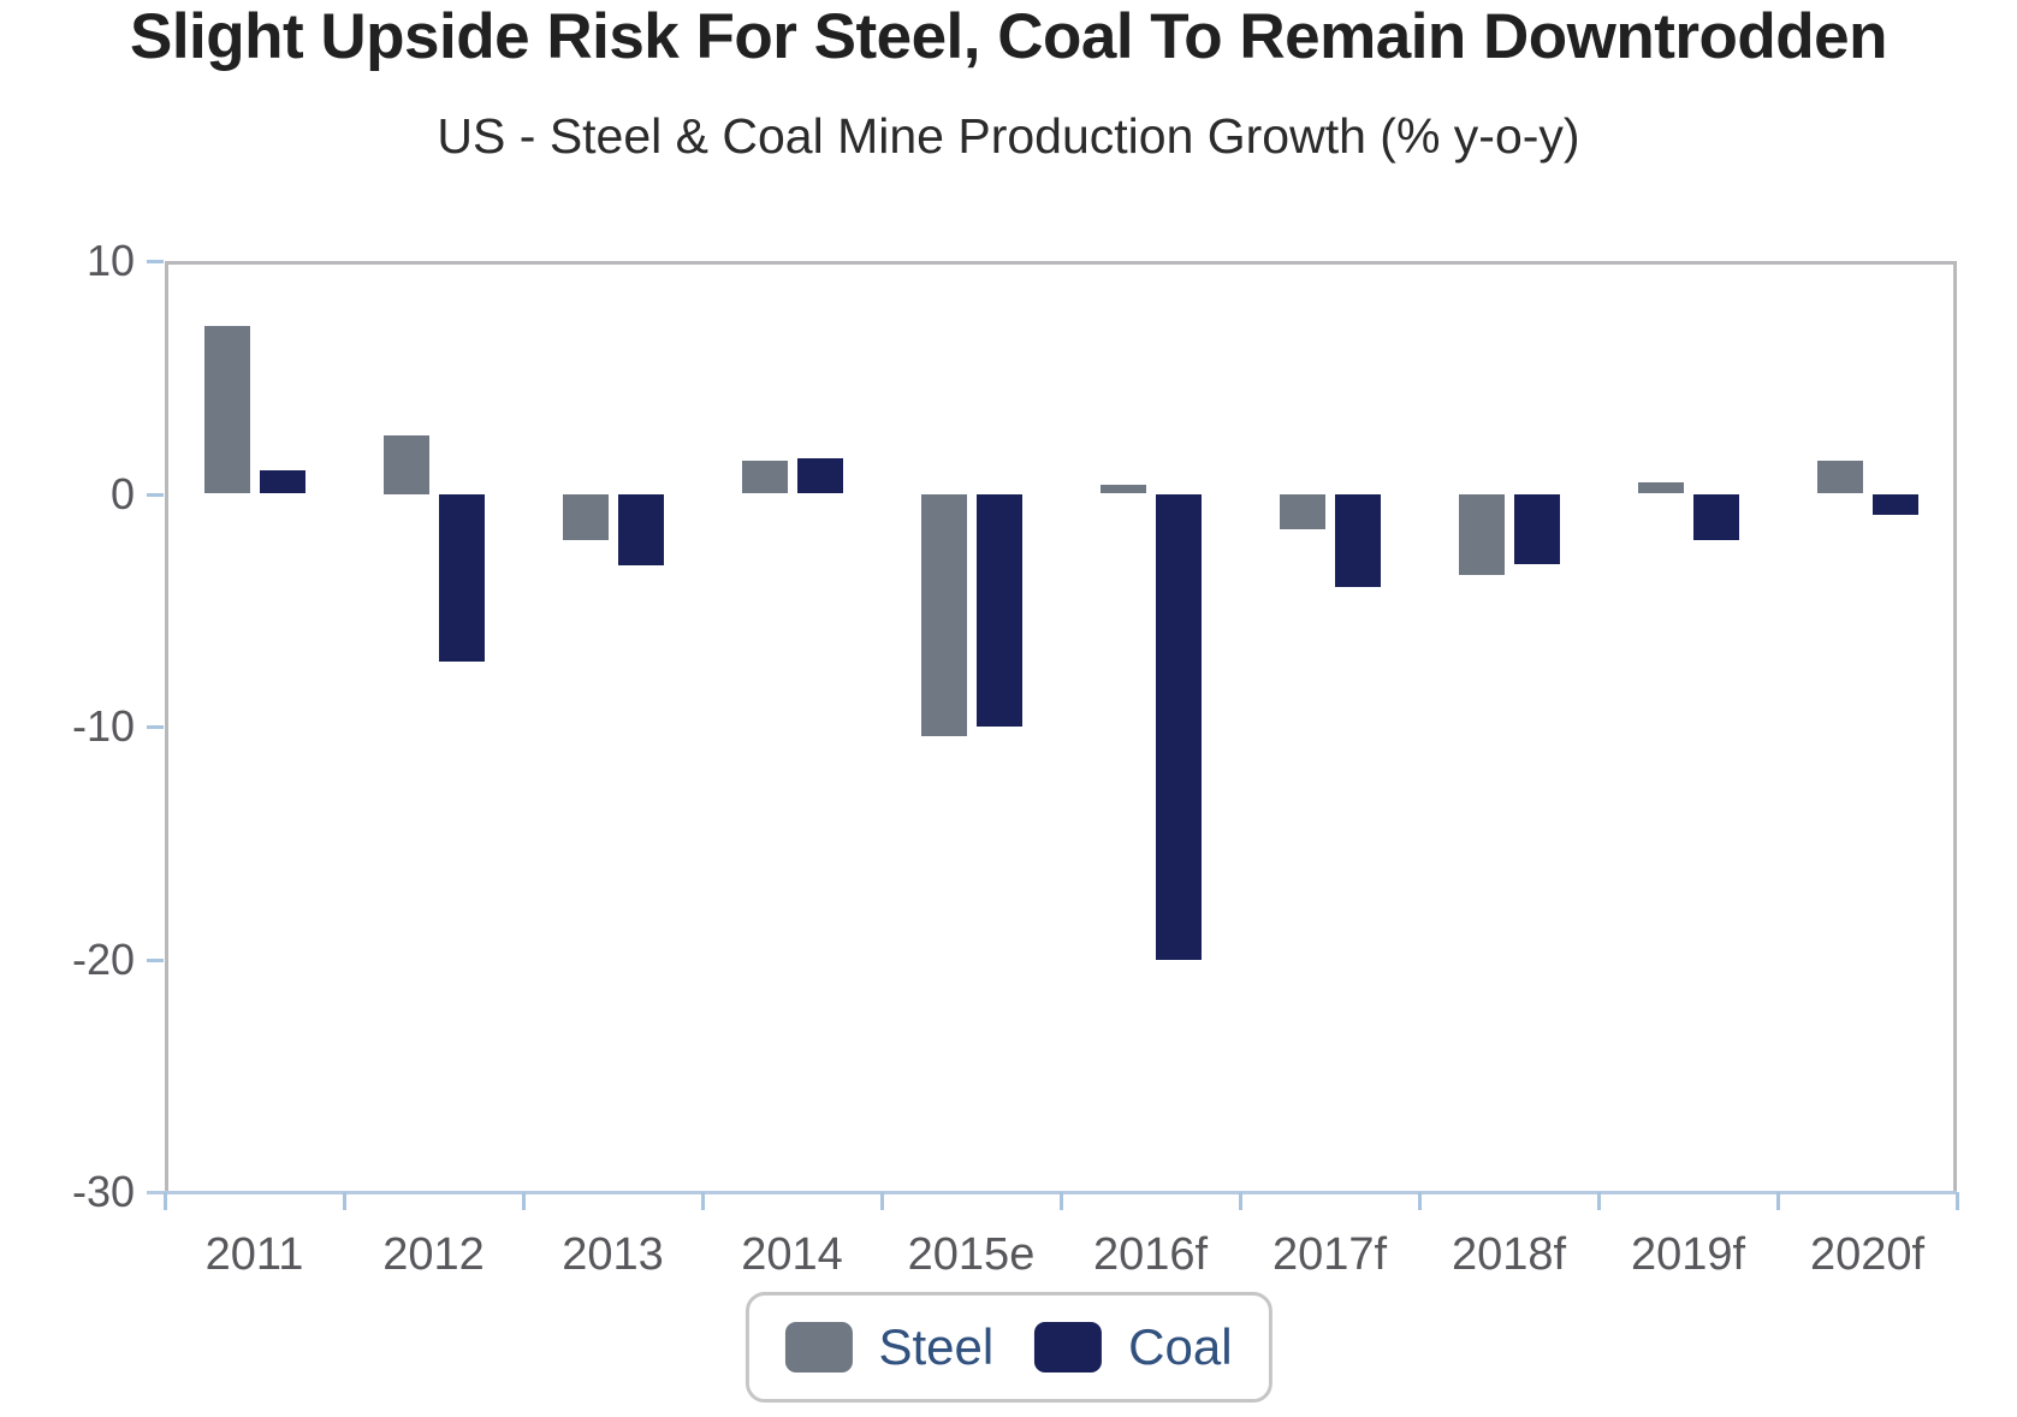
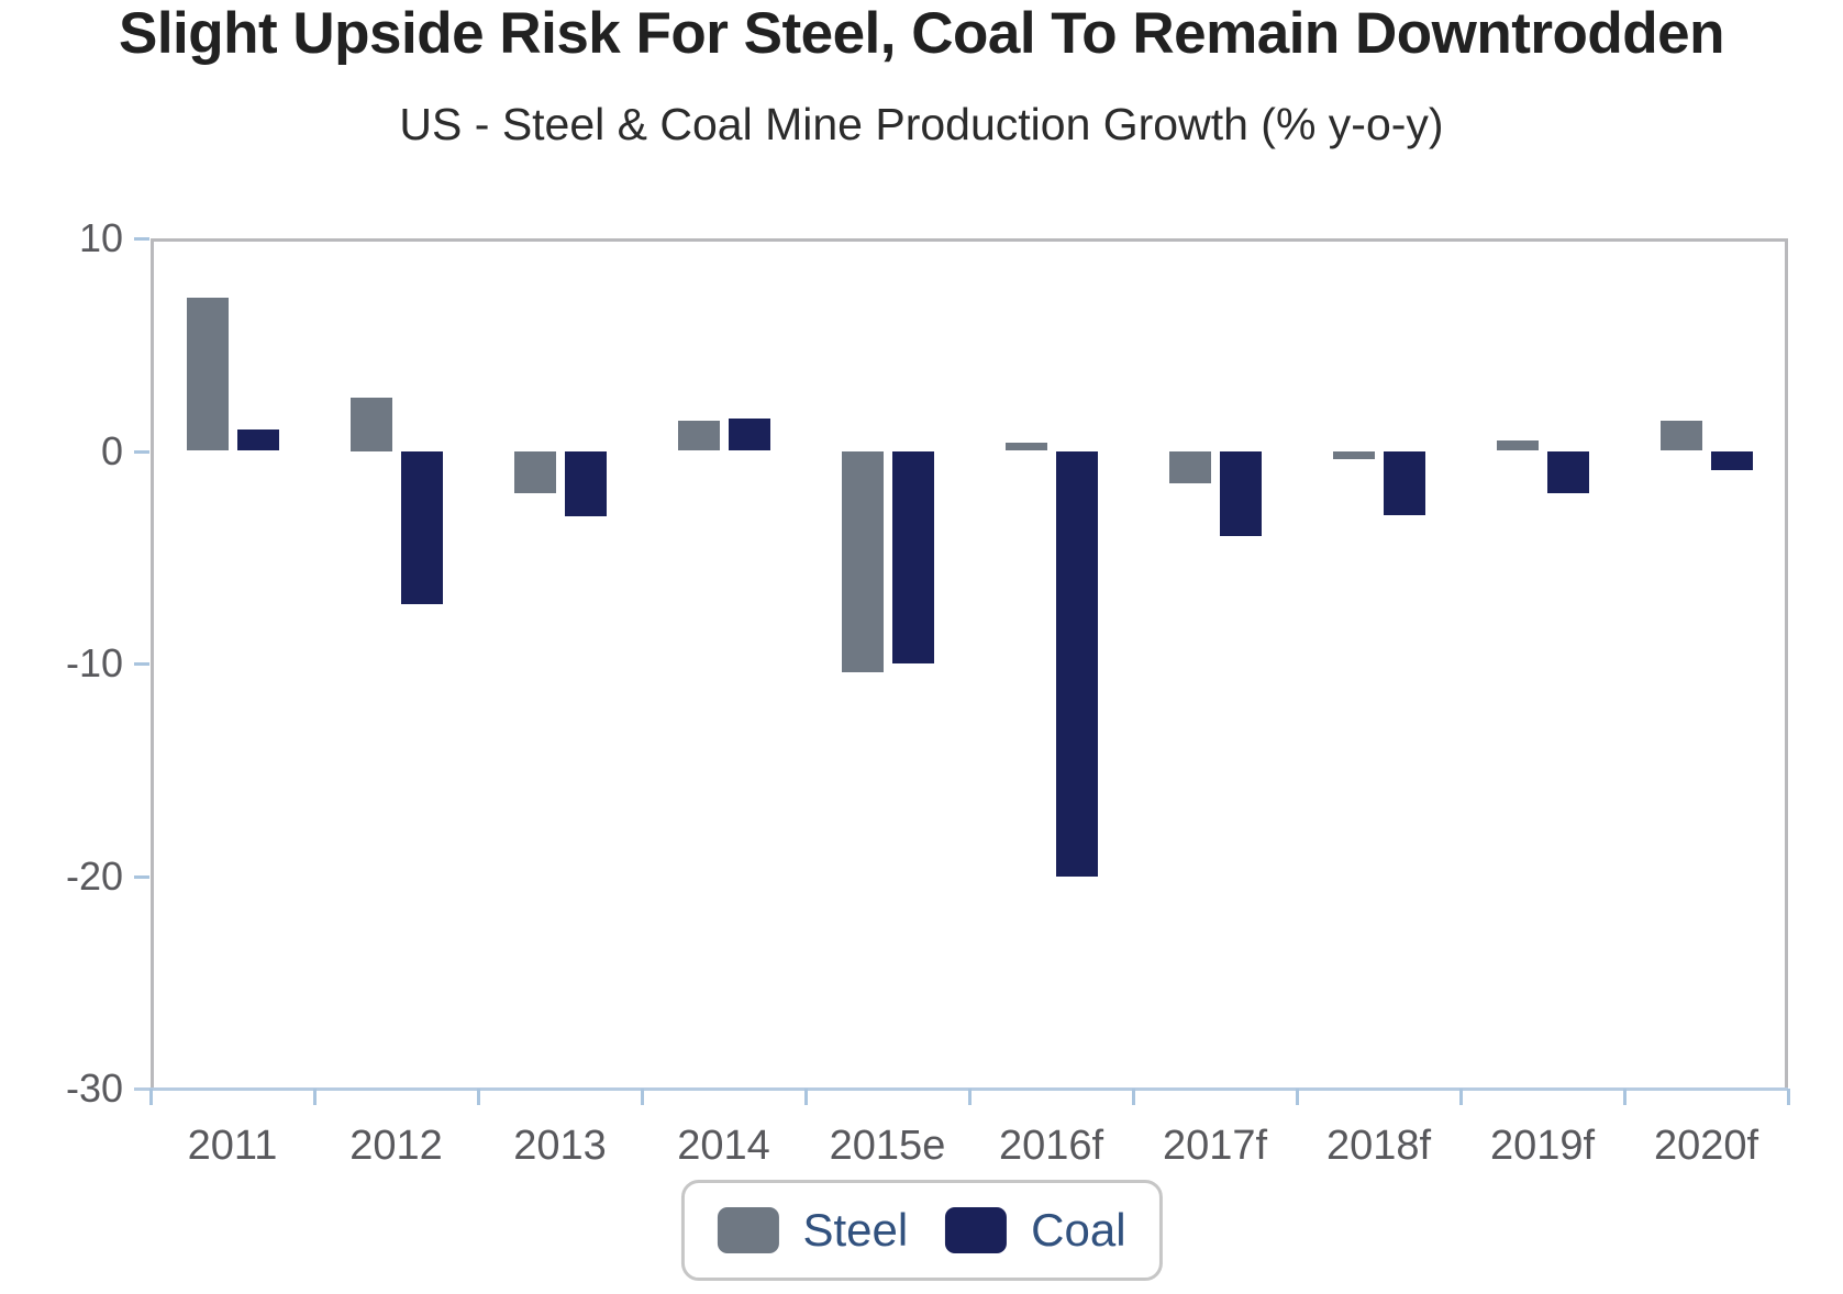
Steel/2018f: -3.5 -> -0.4
